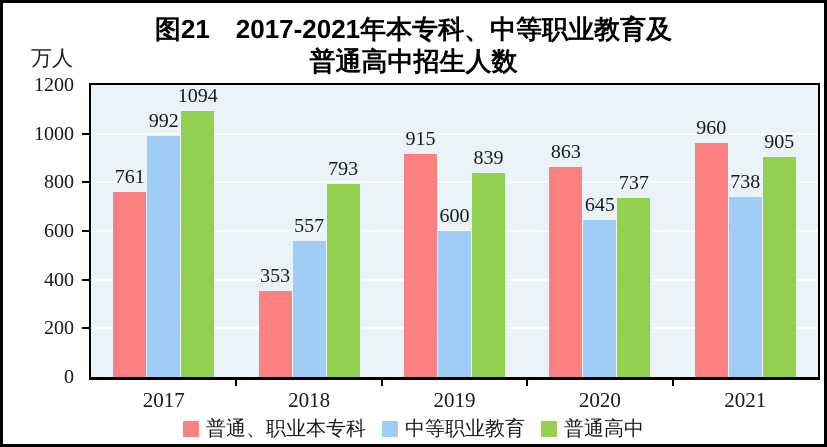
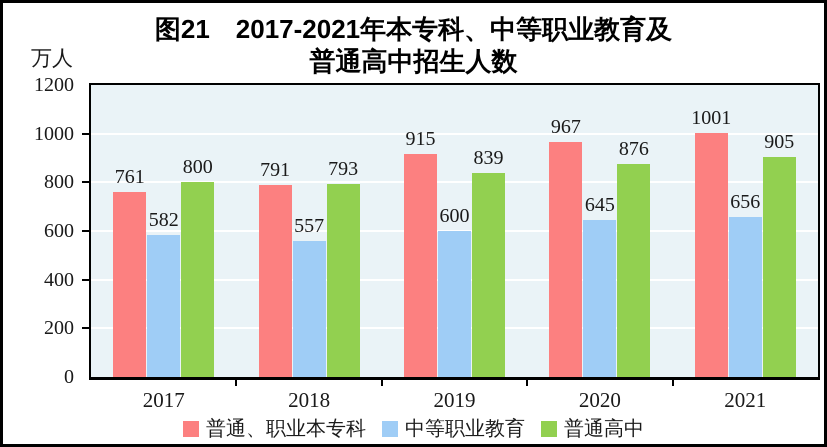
中等职业教育/2017: 992 -> 582
普通高中/2017: 1094 -> 800
普通、职业本专科/2018: 353 -> 791
普通、职业本专科/2020: 863 -> 967
普通高中/2020: 737 -> 876
普通、职业本专科/2021: 960 -> 1001
中等职业教育/2021: 738 -> 656
